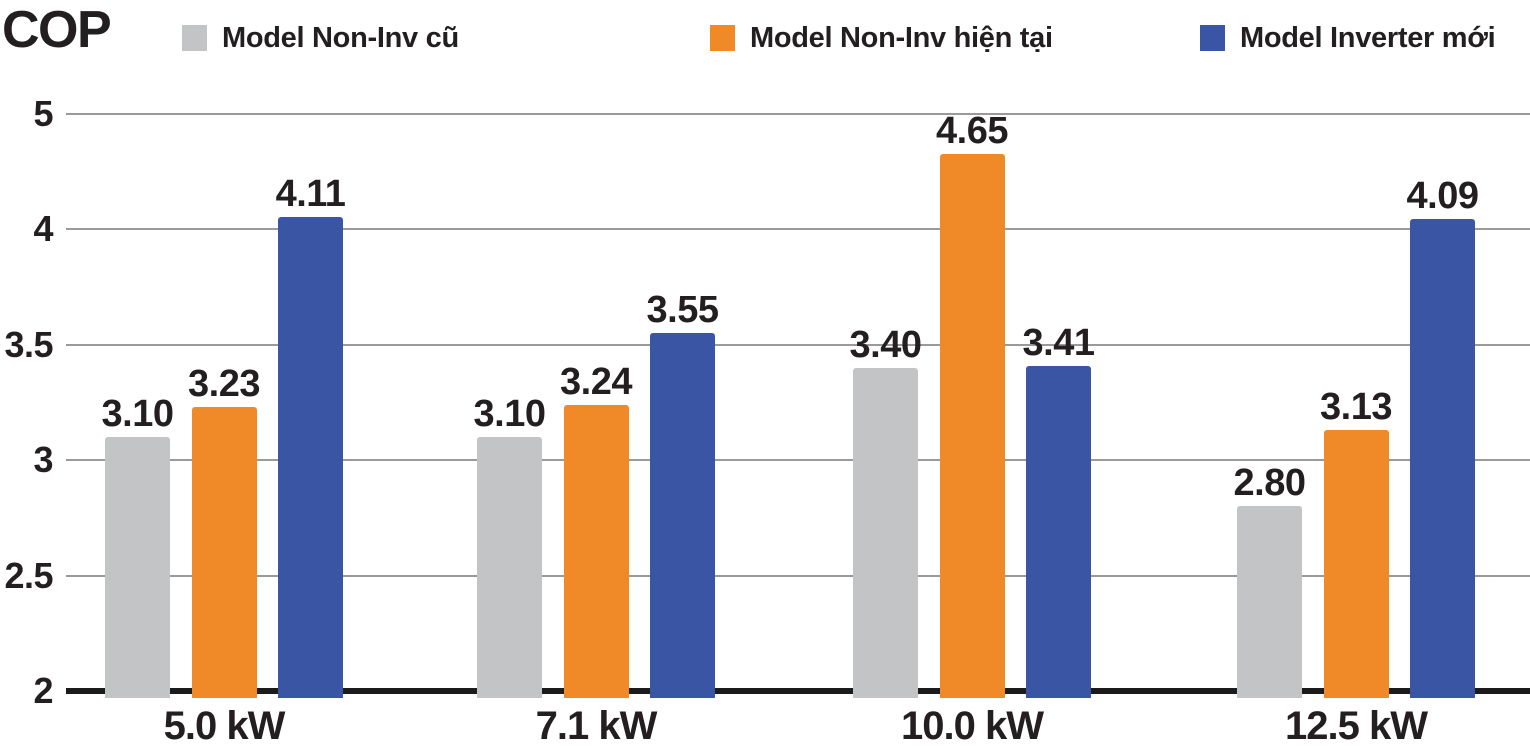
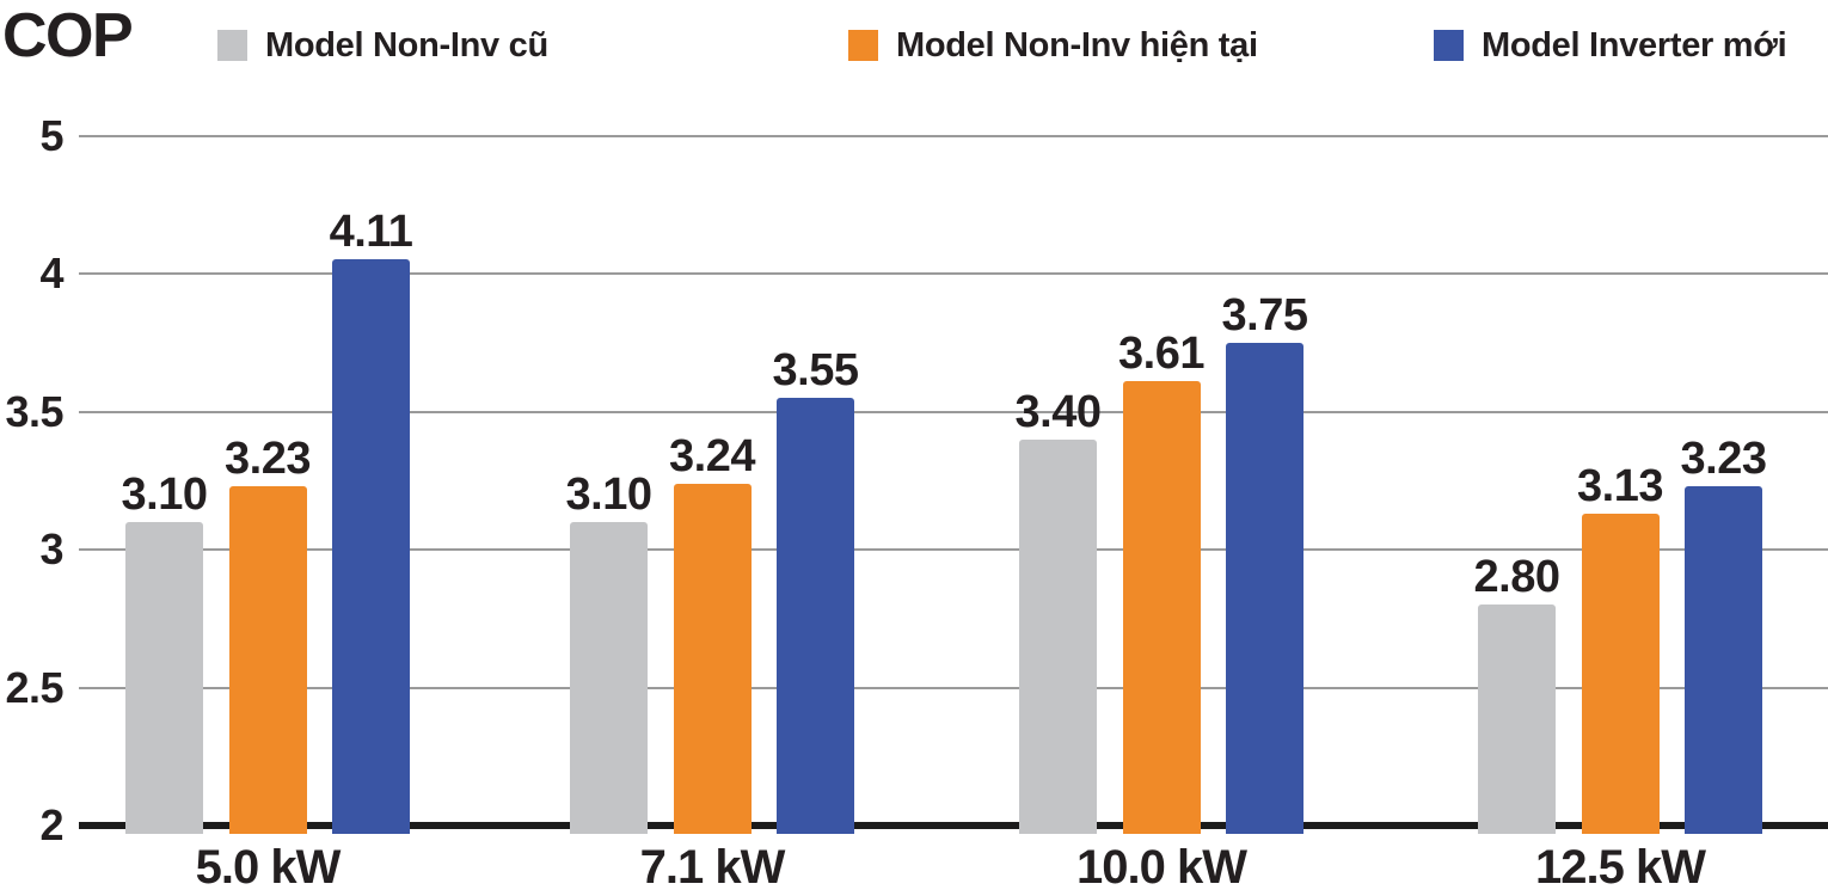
Model Non-Inv hiện tại/10.0 kW: 4.65 -> 3.61
Model Inverter mới/10.0 kW: 3.41 -> 3.75
Model Inverter mới/12.5 kW: 4.09 -> 3.23
